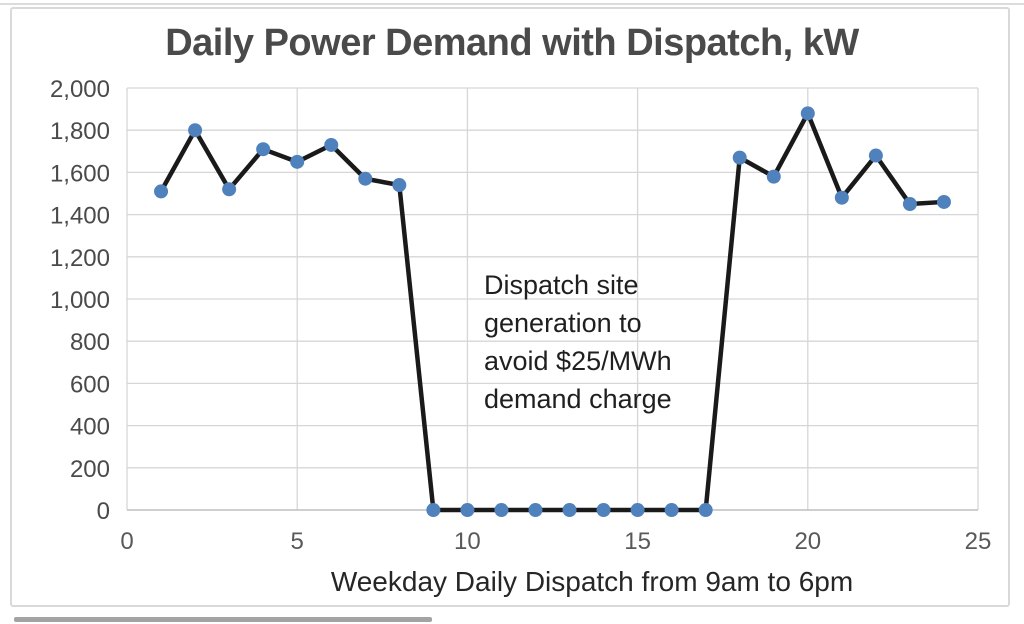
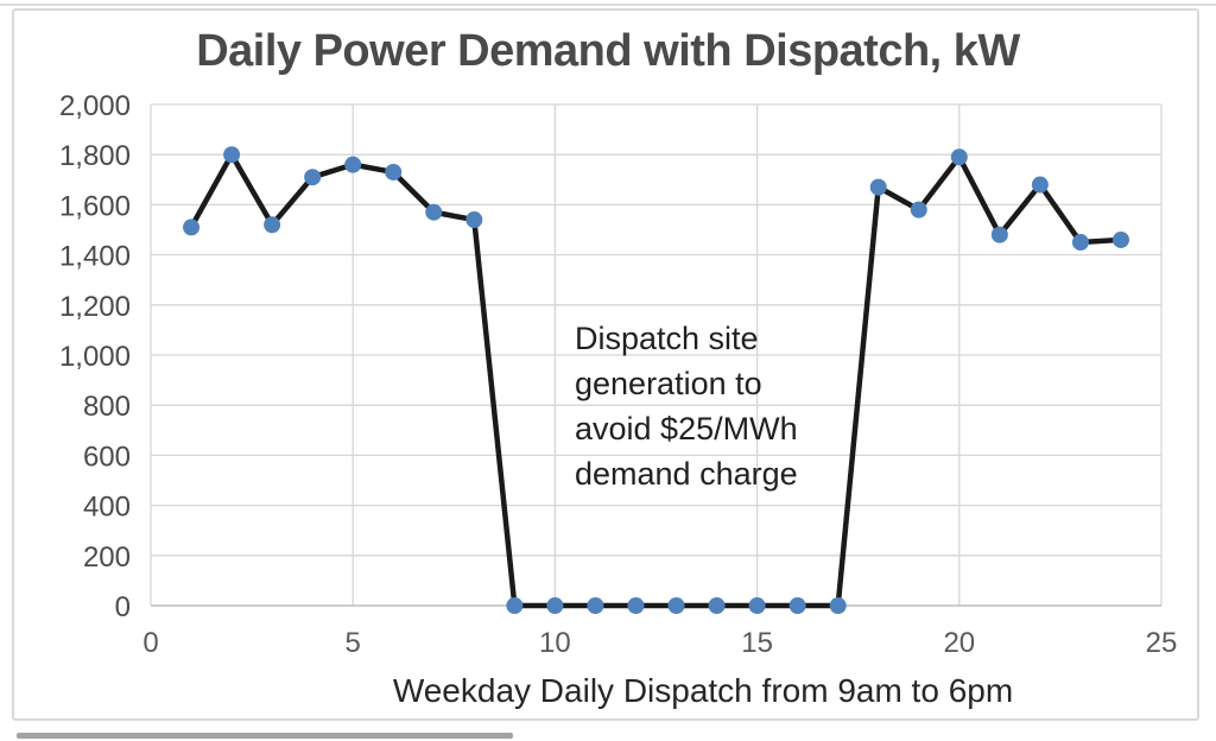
5: 1650 -> 1760
20: 1880 -> 1790
